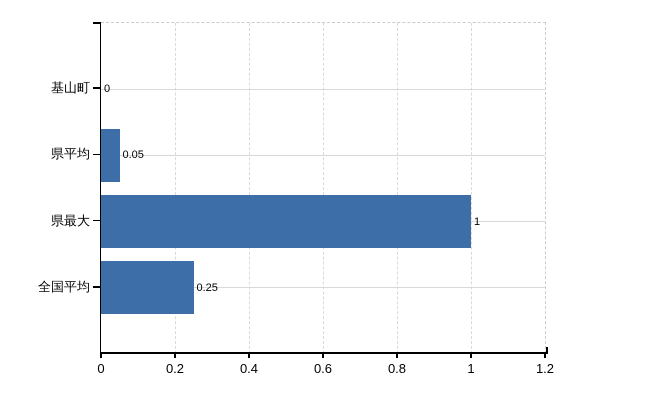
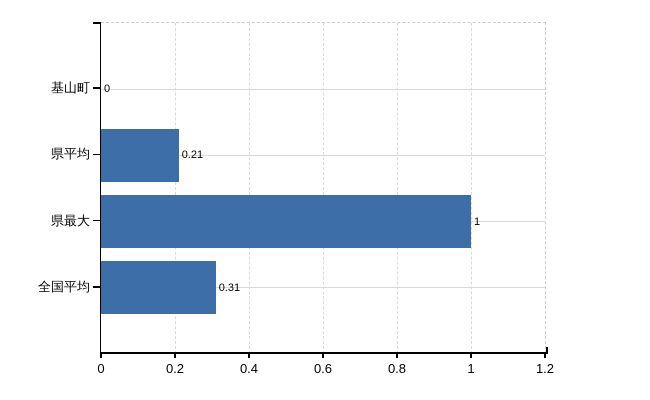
県平均: 0.05 -> 0.21
全国平均: 0.25 -> 0.31
